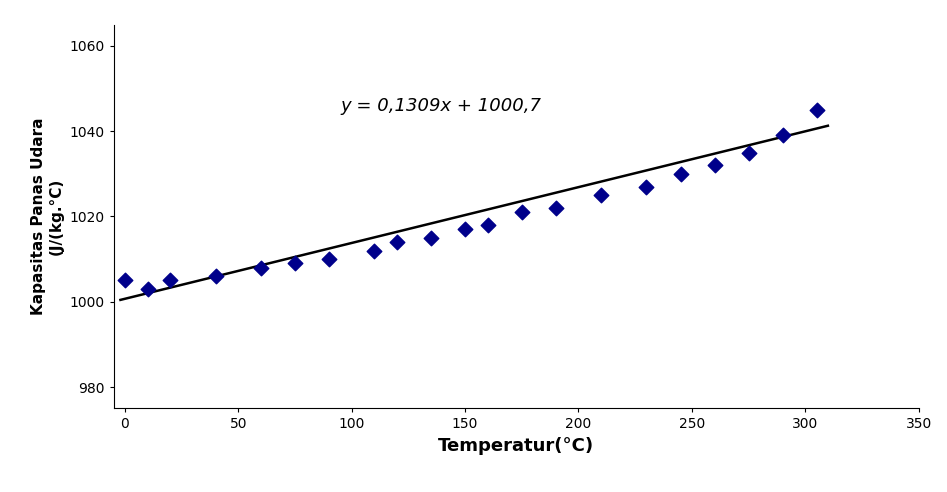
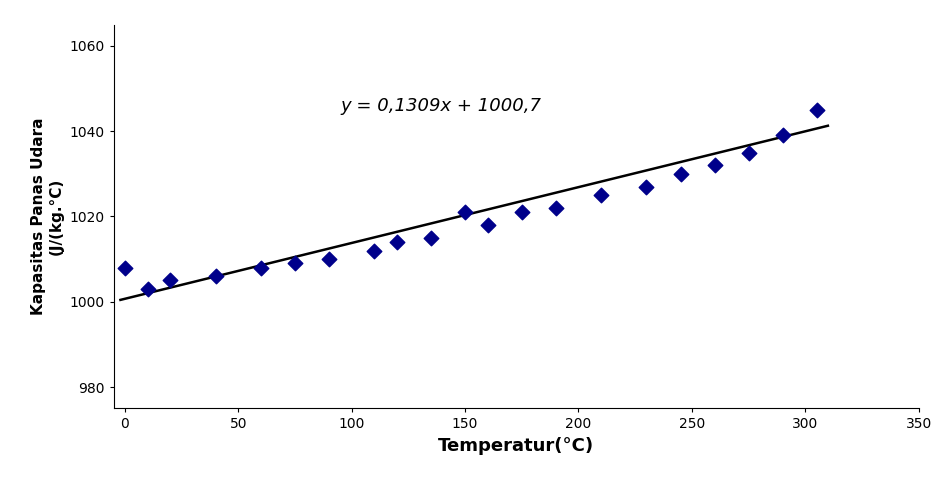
0: 1005 -> 1008
150: 1017 -> 1021
